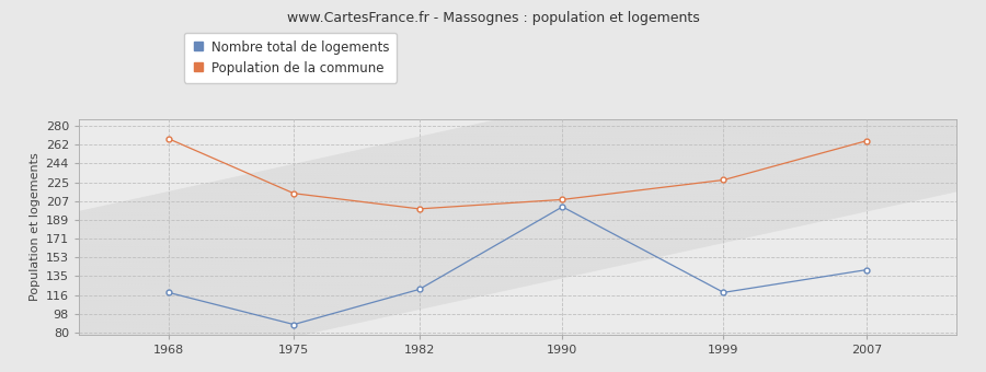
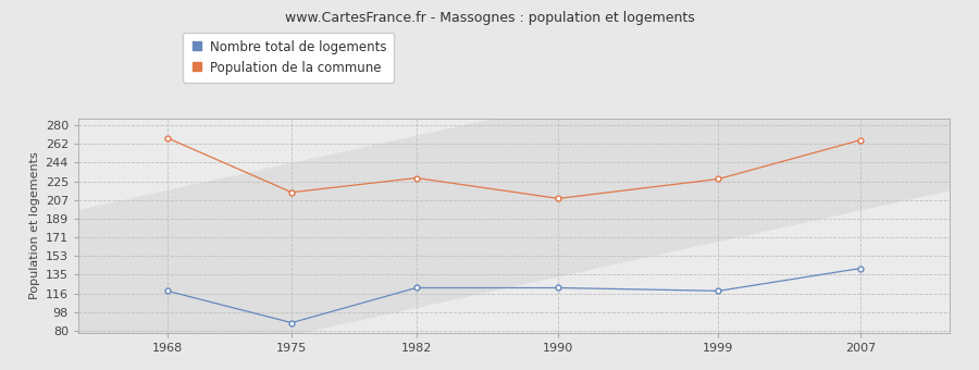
Population de la commune/1982: 200 -> 229
Nombre total de logements/1990: 202 -> 122
